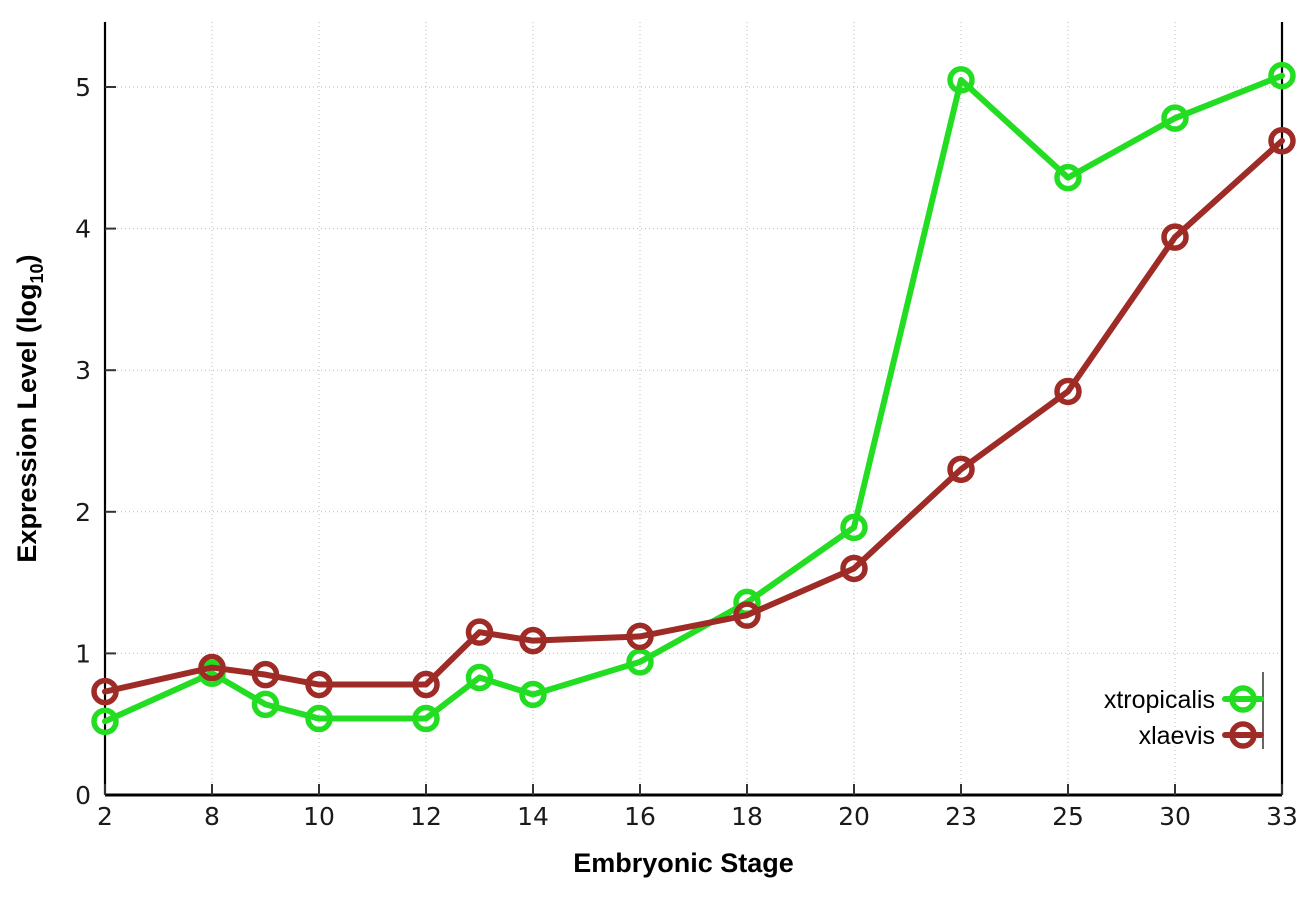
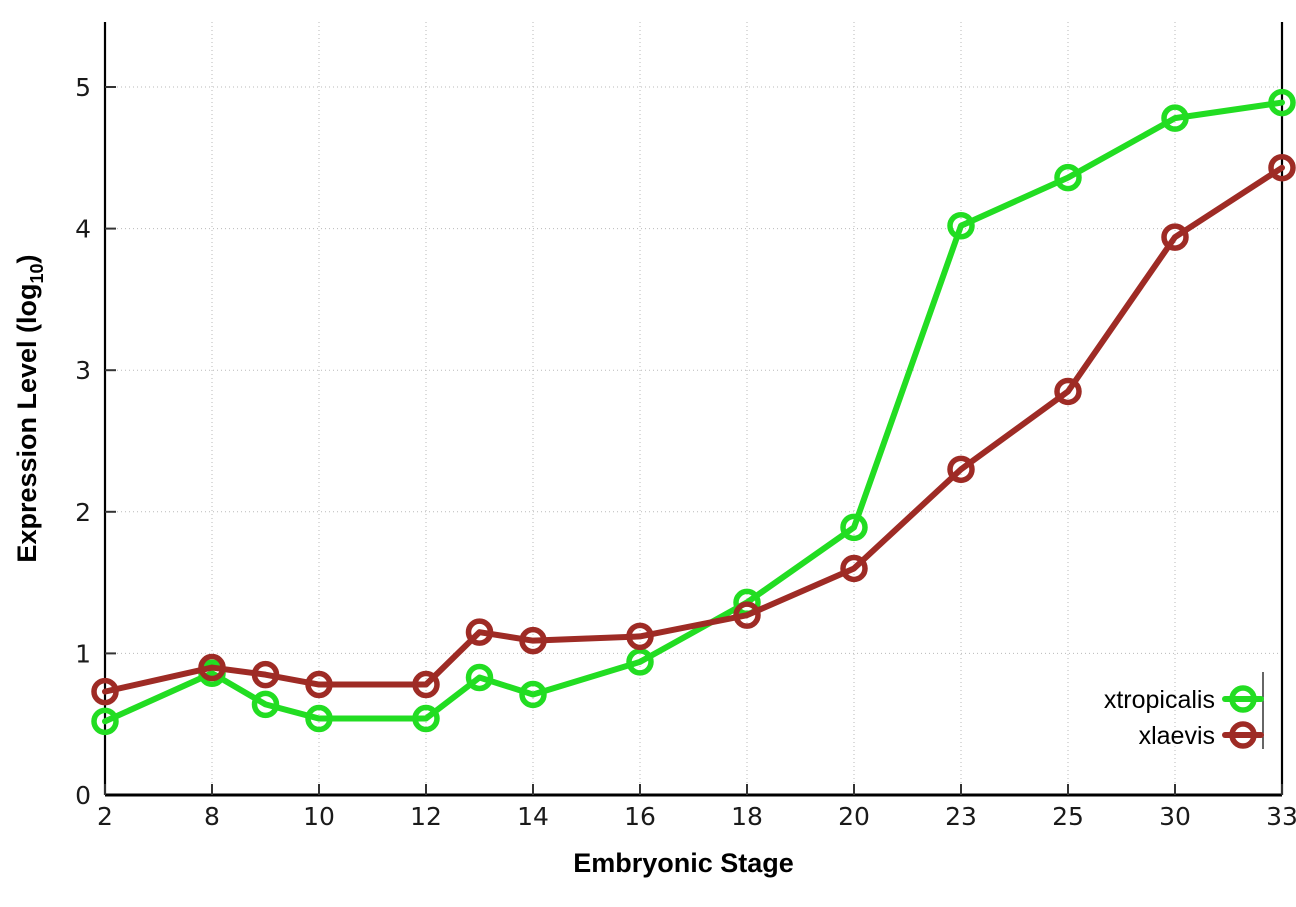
xtropicalis/23: 5.05 -> 4.02
xtropicalis/33: 5.08 -> 4.89
xlaevis/33: 4.62 -> 4.43
